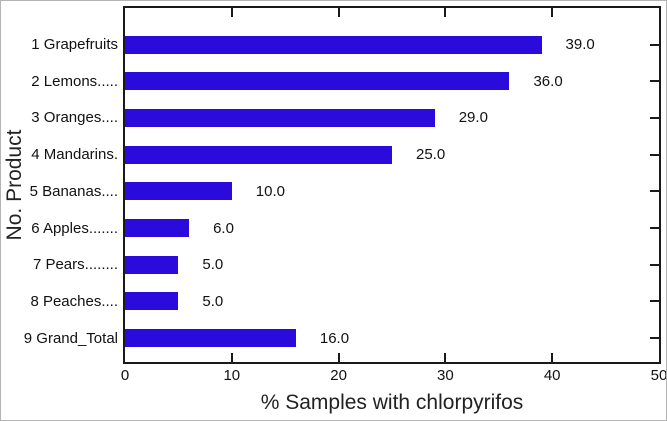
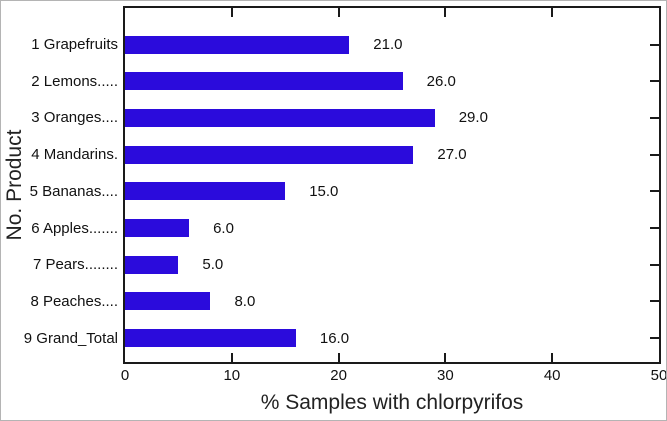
1 Grapefruits: 39.0 -> 21.0
2 Lemons.....: 36.0 -> 26.0
4 Mandarins.: 25.0 -> 27.0
5 Bananas....: 10.0 -> 15.0
8 Peaches....: 5.0 -> 8.0
